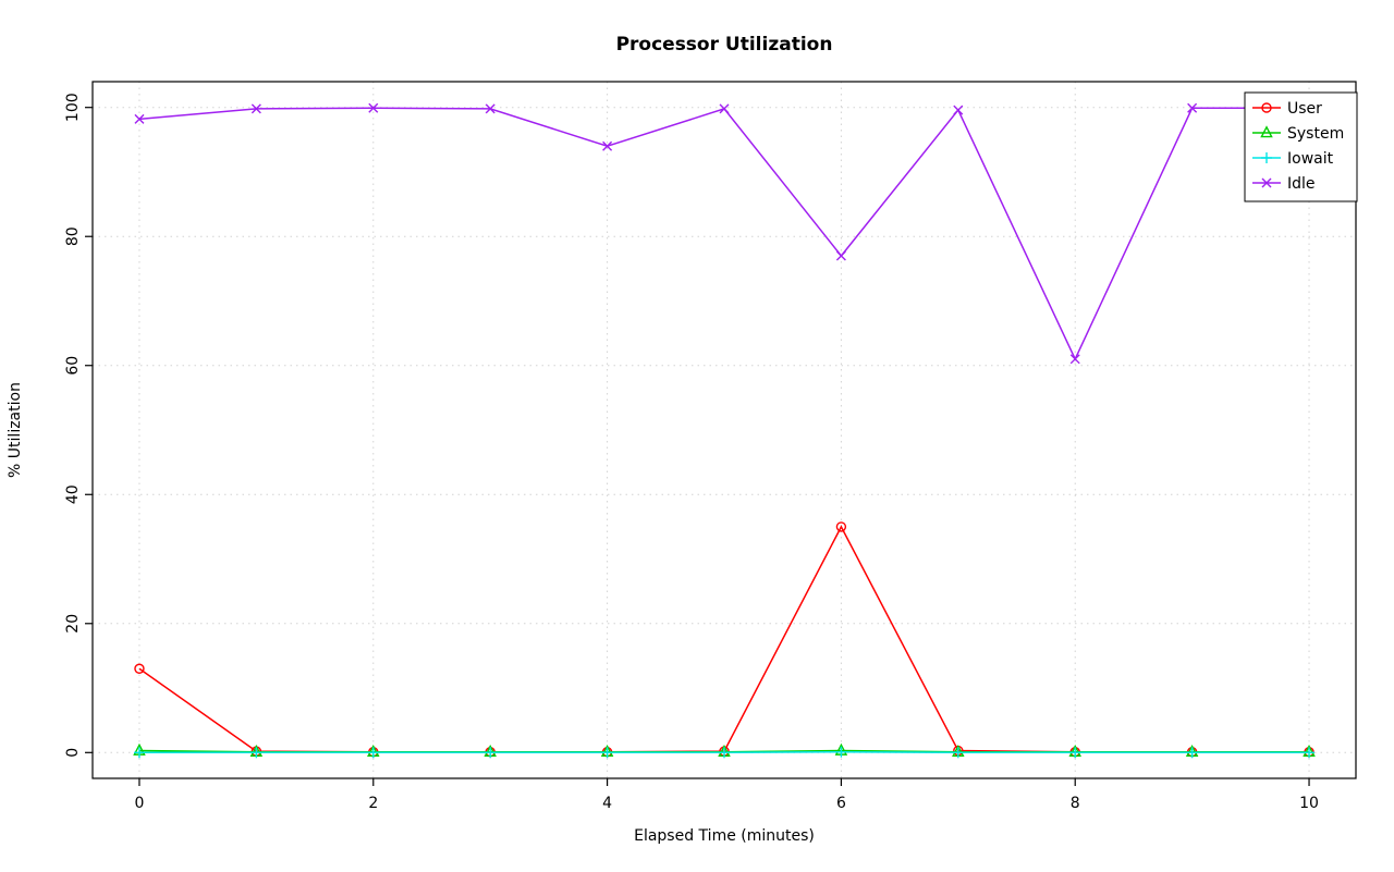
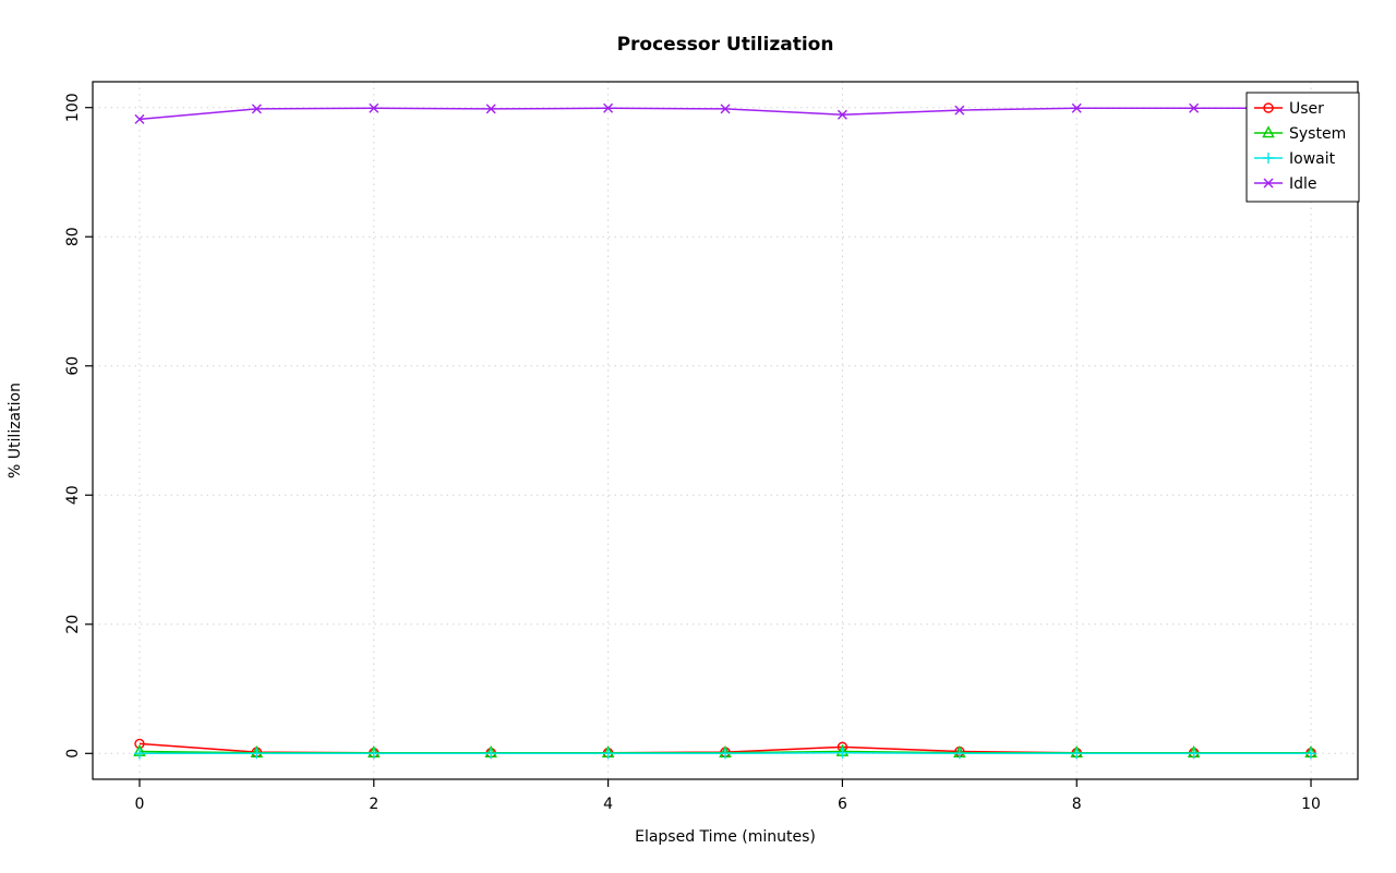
User/0: 13 -> 2
Idle/4: 94 -> 100
User/6: 35 -> 1
Idle/6: 77 -> 99
Idle/8: 61 -> 100
